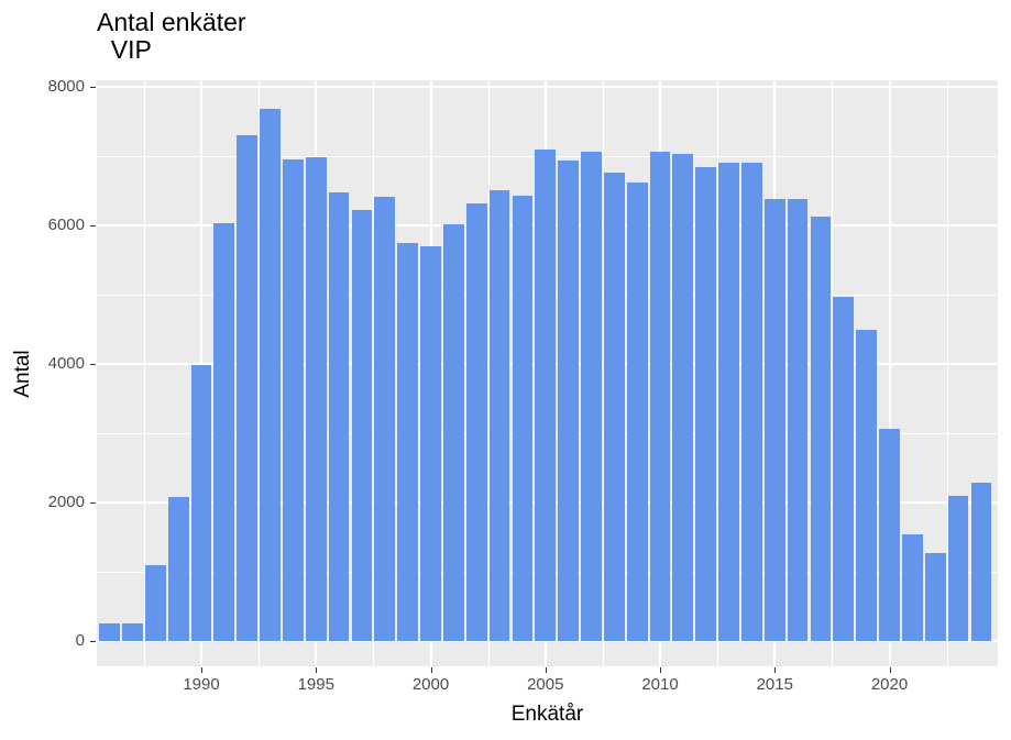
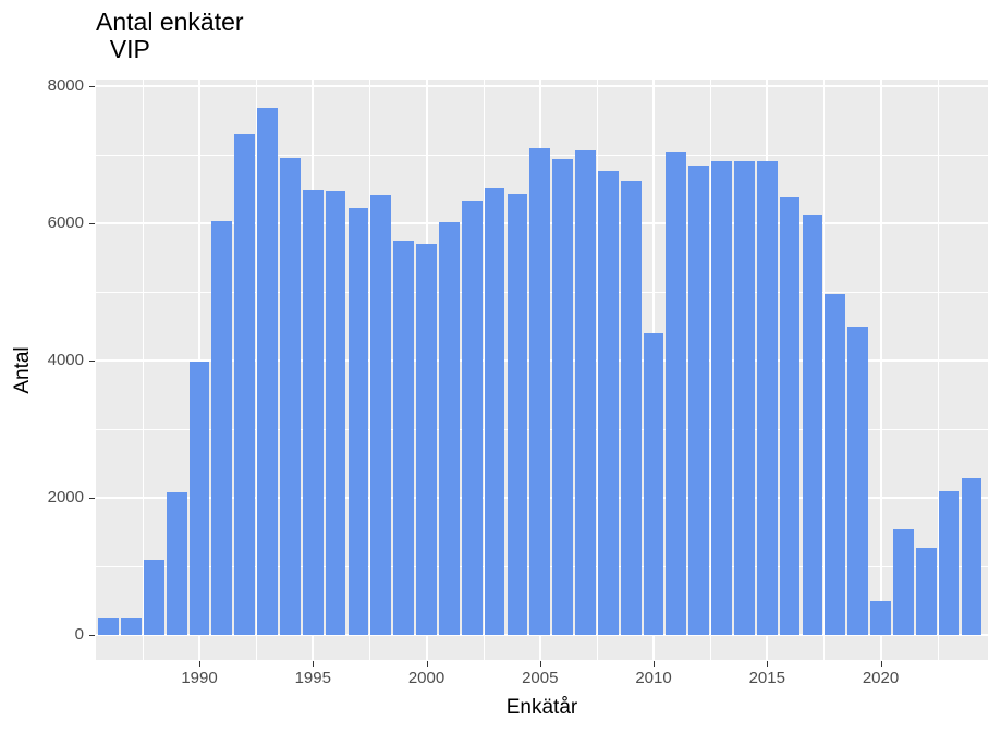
1995: 7000 -> 6500
2010: 7100 -> 4400
2015: 6400 -> 6900
2020: 3100 -> 500
